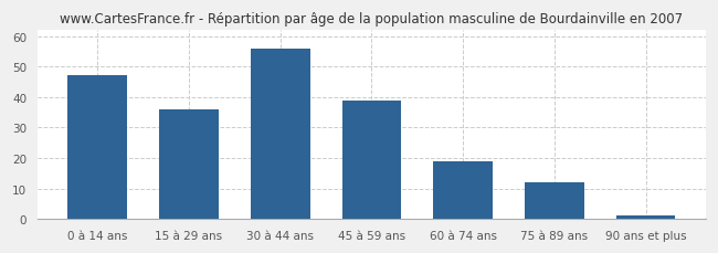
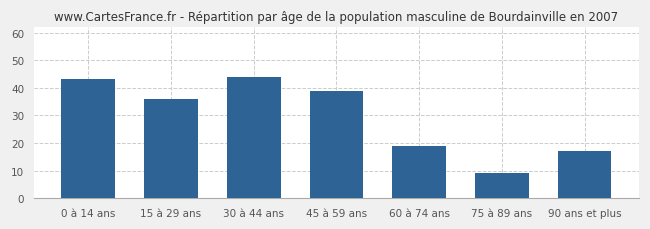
0 à 14 ans: 47 -> 43
30 à 44 ans: 56 -> 44
75 à 89 ans: 12 -> 9
90 ans et plus: 1 -> 17
